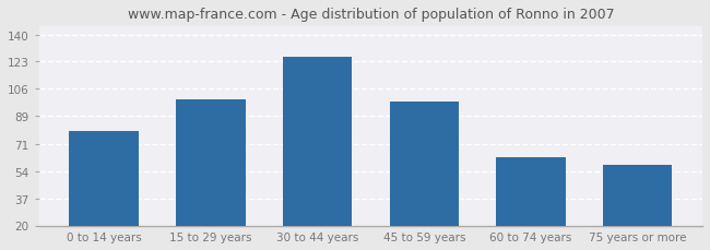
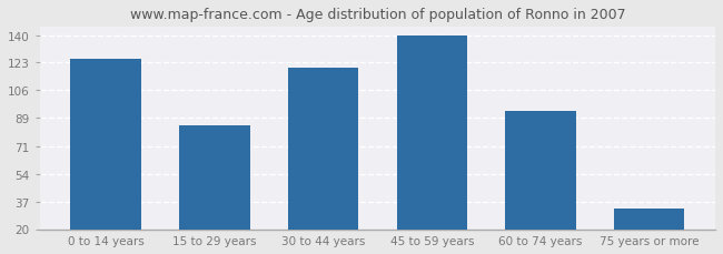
0 to 14 years: 79 -> 125
15 to 29 years: 99 -> 84
30 to 44 years: 126 -> 120
45 to 59 years: 98 -> 140
60 to 74 years: 63 -> 93
75 years or more: 58 -> 33
